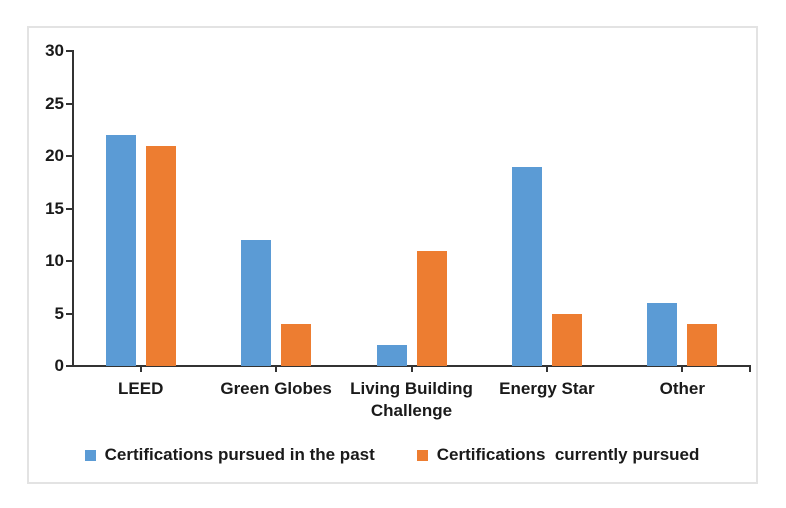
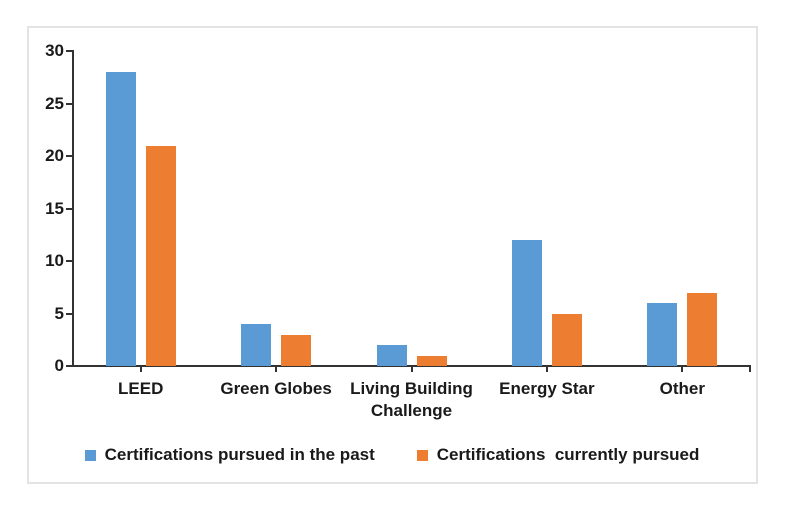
Certifications pursued in the past/LEED: 22 -> 28
Certifications pursued in the past/Green Globes: 12 -> 4
Certifications currently pursued/Green Globes: 4 -> 3
Certifications currently pursued/Living Building Challenge: 11 -> 1
Certifications pursued in the past/Energy Star: 19 -> 12
Certifications currently pursued/Other: 4 -> 7
